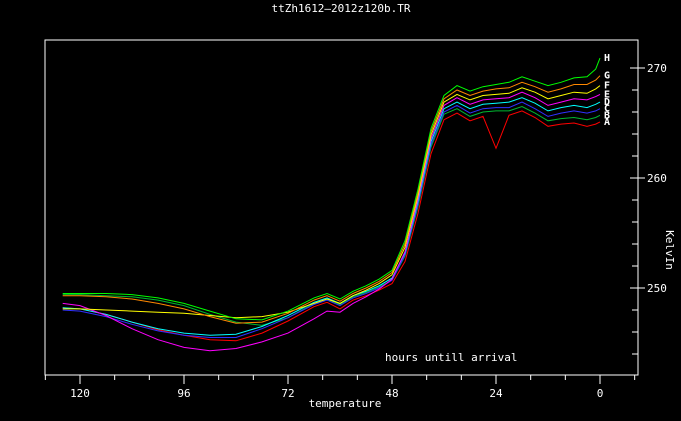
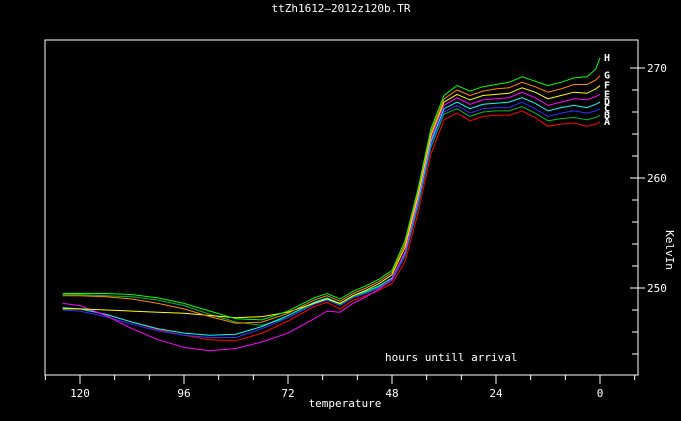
A/24: 262.7 -> 265.7
